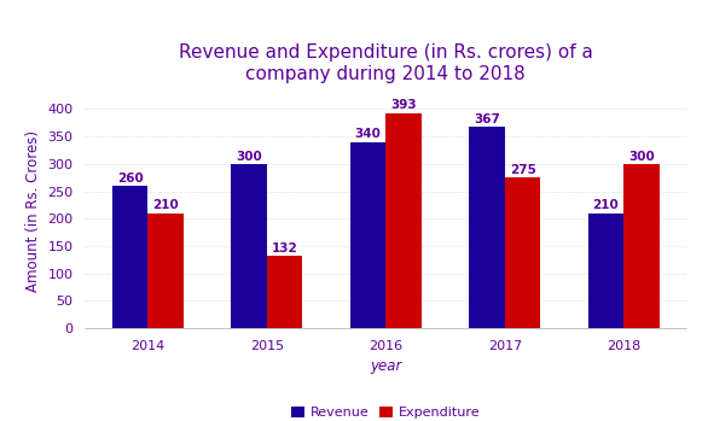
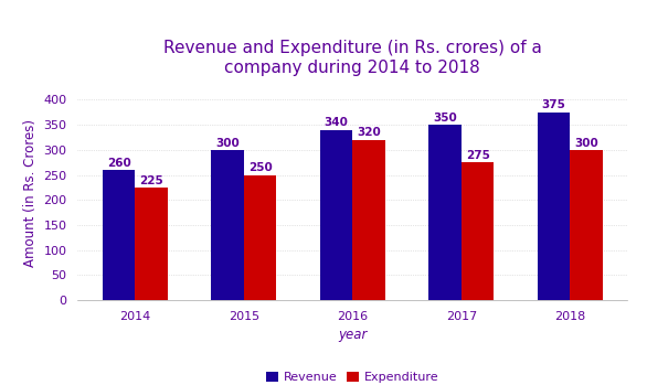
Expenditure/2014: 210 -> 225
Expenditure/2015: 132 -> 250
Expenditure/2016: 393 -> 320
Revenue/2017: 367 -> 350
Revenue/2018: 210 -> 375
